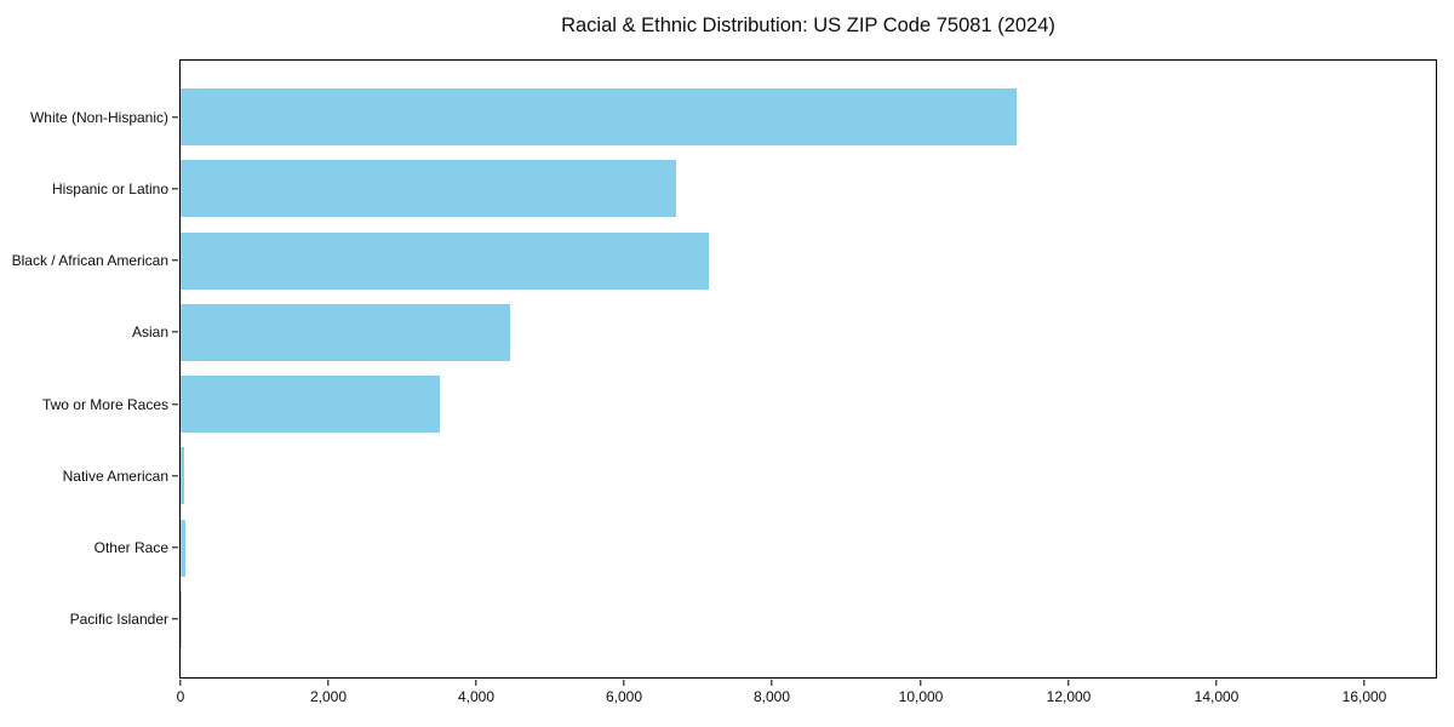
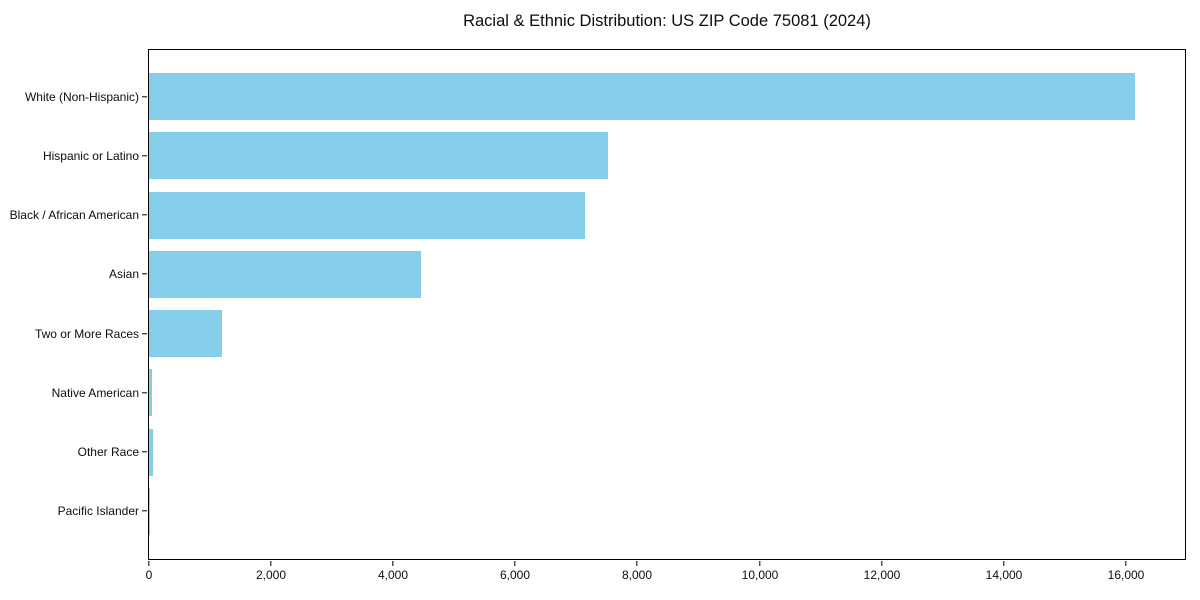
White (Non-Hispanic): 11300 -> 16100
Hispanic or Latino: 6700 -> 7500
Two or More Races: 3500 -> 1200
